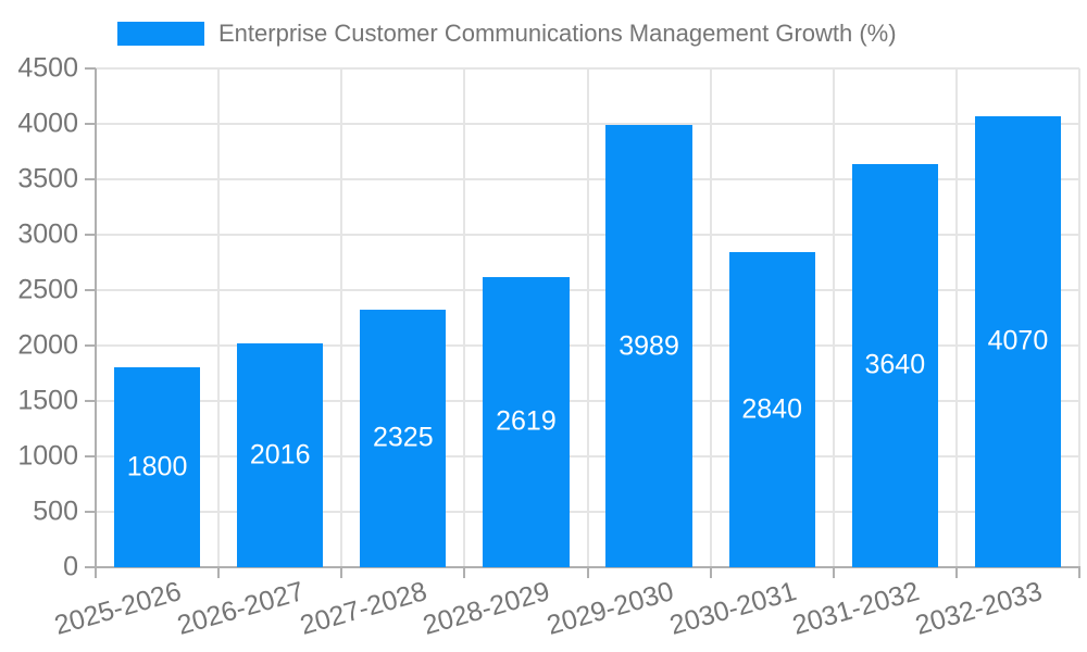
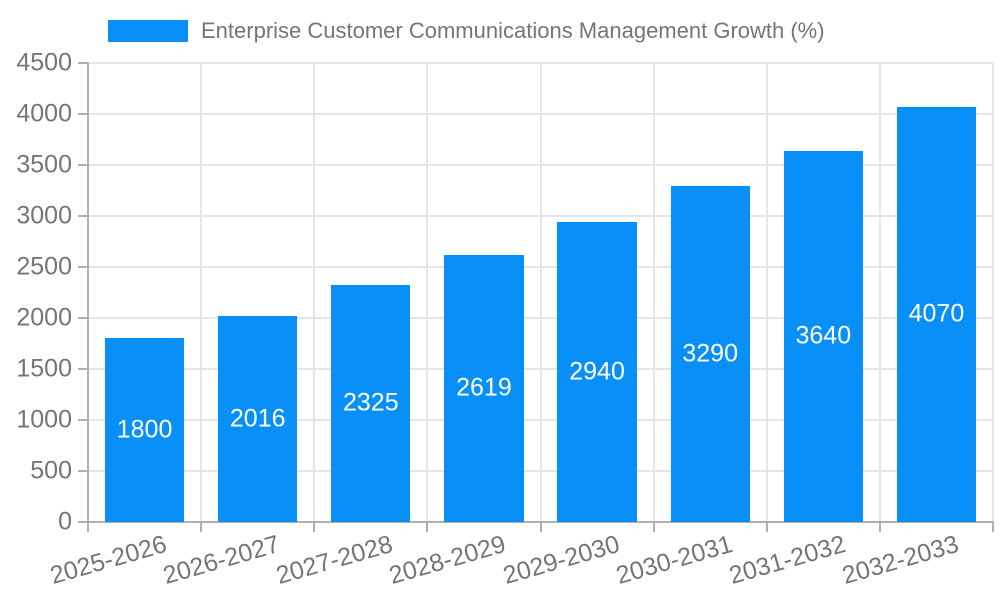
2029-2030: 3989 -> 2940
2030-2031: 2840 -> 3290
